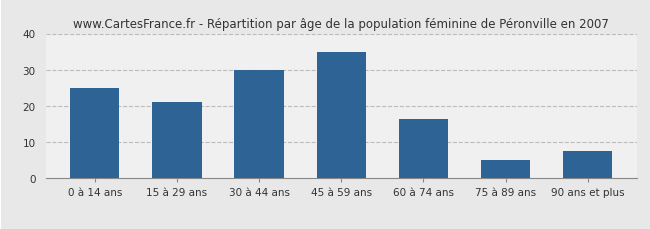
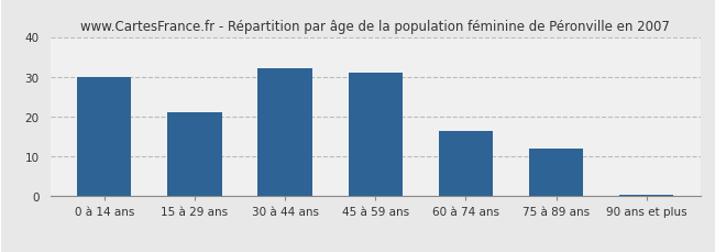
0 à 14 ans: 25.0 -> 30.0
30 à 44 ans: 30.0 -> 32.0
45 à 59 ans: 35.0 -> 31.0
75 à 89 ans: 5.0 -> 12.0
90 ans et plus: 7.5 -> 0.5
